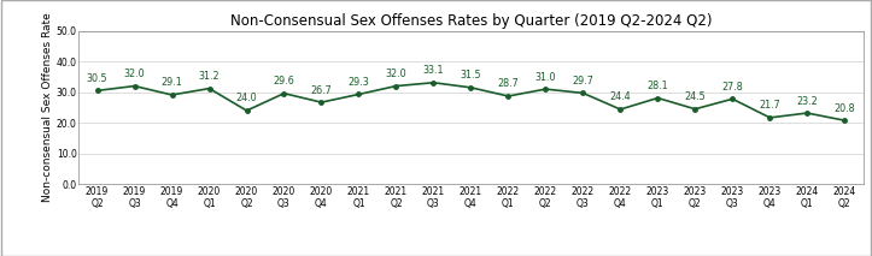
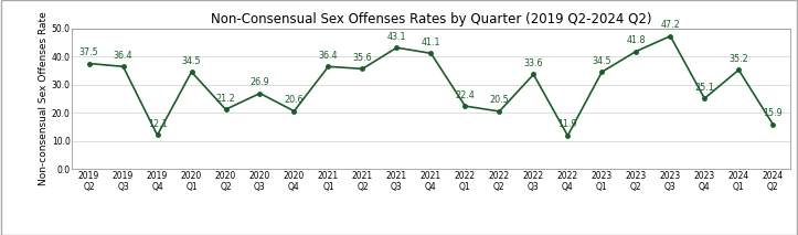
2019 Q2: 30.5 -> 37.5
2019 Q3: 32.0 -> 36.4
2019 Q4: 29.1 -> 12.1
2020 Q1: 31.2 -> 34.5
2020 Q2: 24.0 -> 21.2
2020 Q3: 29.6 -> 26.9
2020 Q4: 26.7 -> 20.6
2021 Q1: 29.3 -> 36.4
2021 Q2: 32.0 -> 35.6
2021 Q3: 33.1 -> 43.1
2021 Q4: 31.5 -> 41.1
2022 Q1: 28.7 -> 22.4
2022 Q2: 31.0 -> 20.5
2022 Q3: 29.7 -> 33.6
2022 Q4: 24.4 -> 11.9
2023 Q1: 28.1 -> 34.5
2023 Q2: 24.5 -> 41.8
2023 Q3: 27.8 -> 47.2
2023 Q4: 21.7 -> 25.1
2024 Q1: 23.2 -> 35.2
2024 Q2: 20.8 -> 15.9
